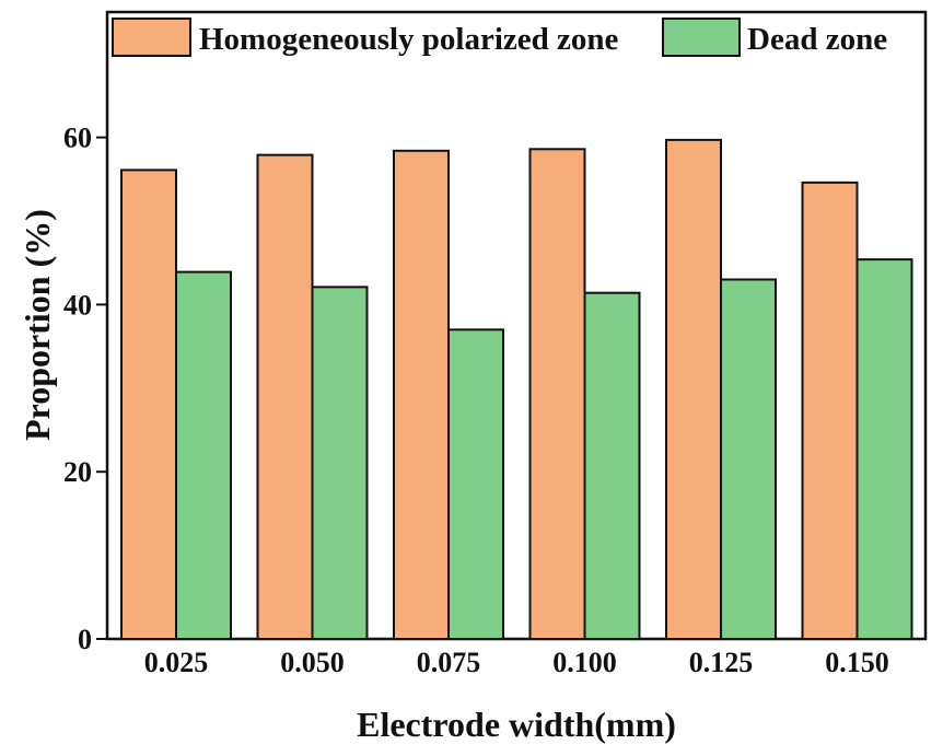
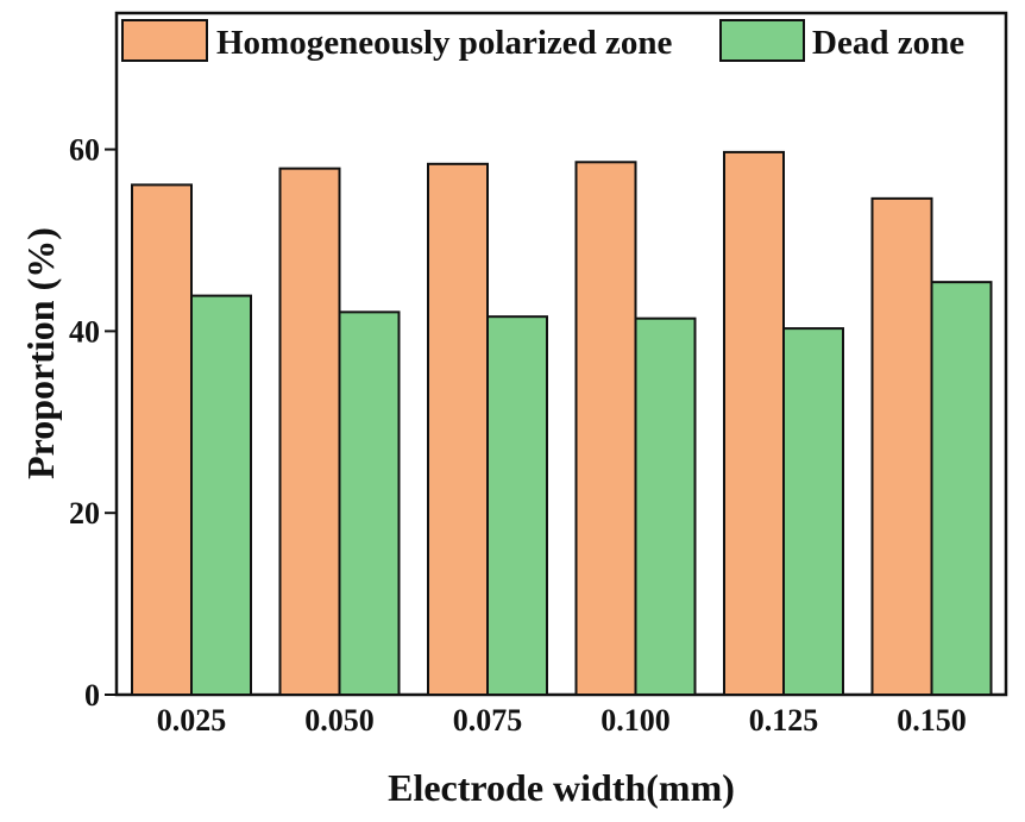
Dead zone/0.075: 37 -> 42
Dead zone/0.125: 43 -> 40
